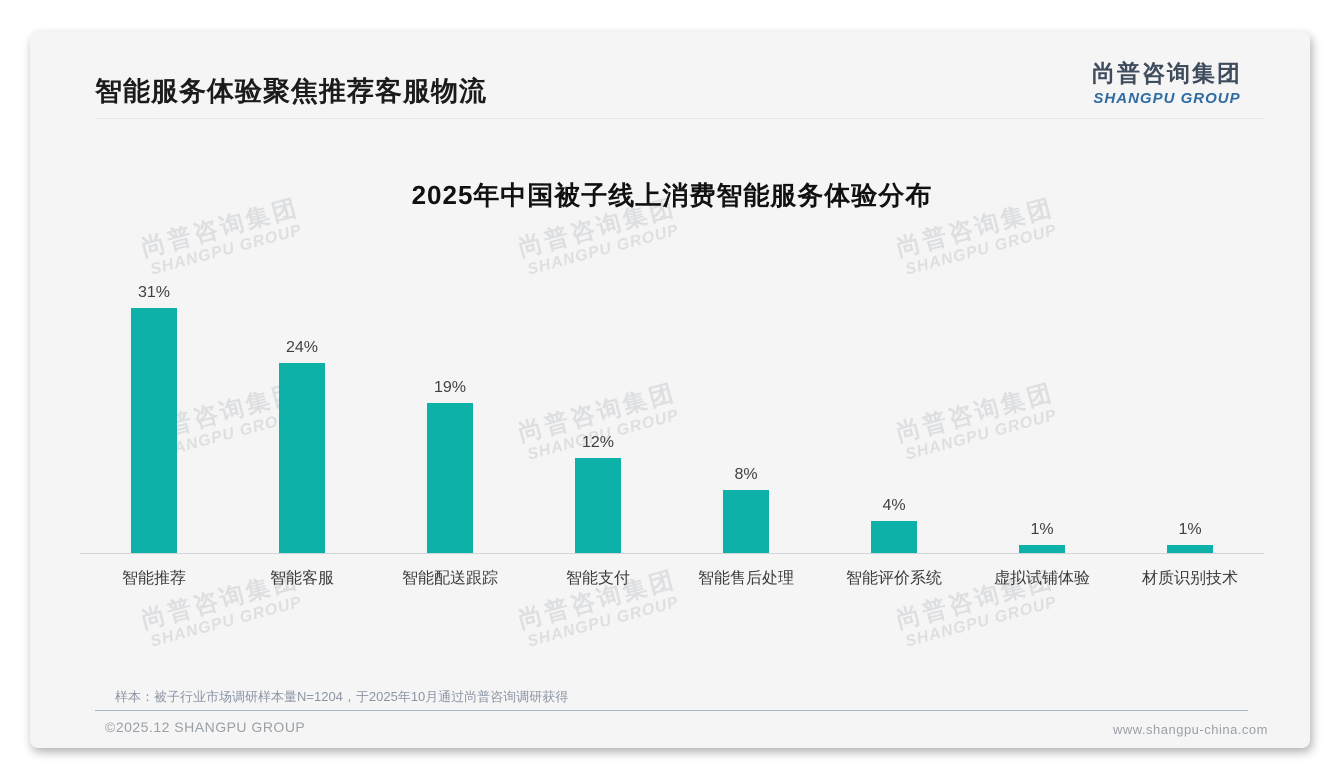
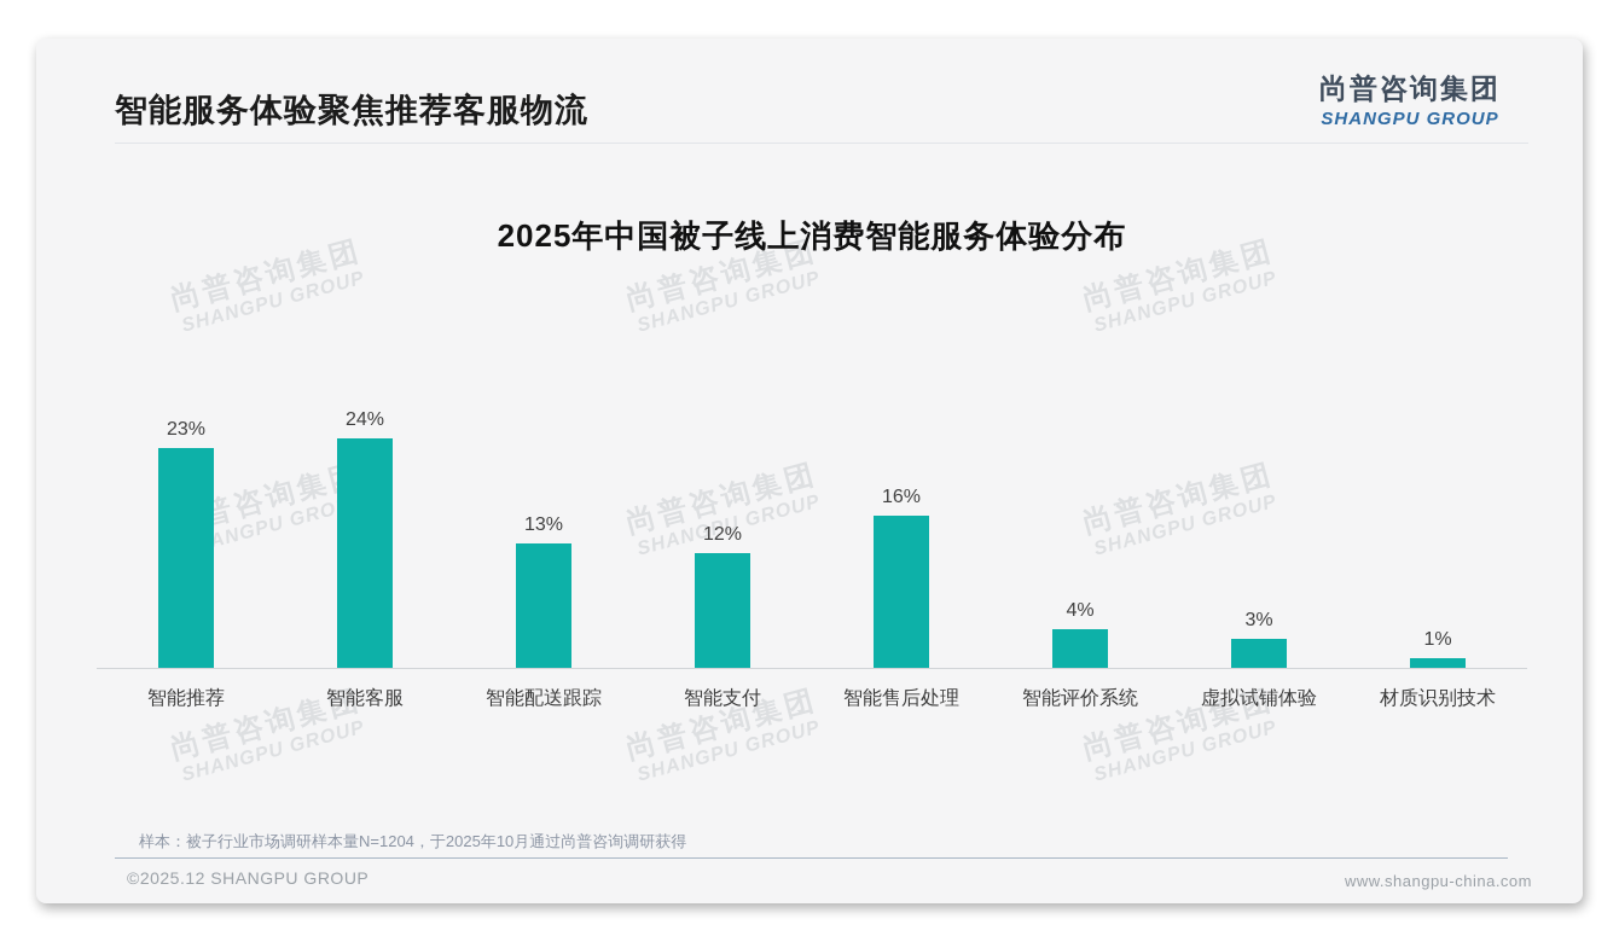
智能推荐: 31% -> 23%
智能配送跟踪: 19% -> 13%
智能售后处理: 8% -> 16%
虚拟试铺体验: 1% -> 3%
